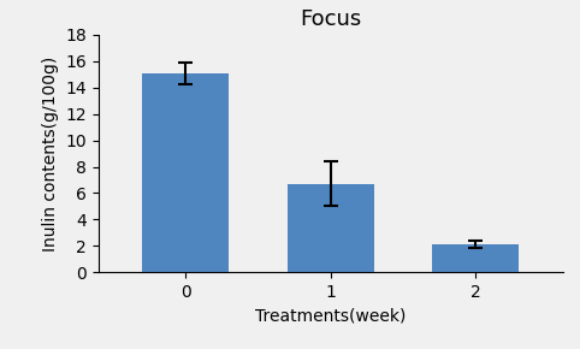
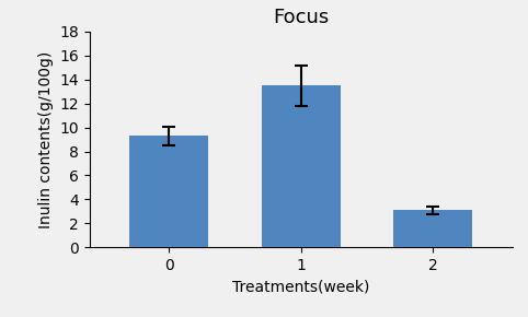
0: 15.1 -> 9.3
1: 6.7 -> 13.5
2: 2.1 -> 3.1
